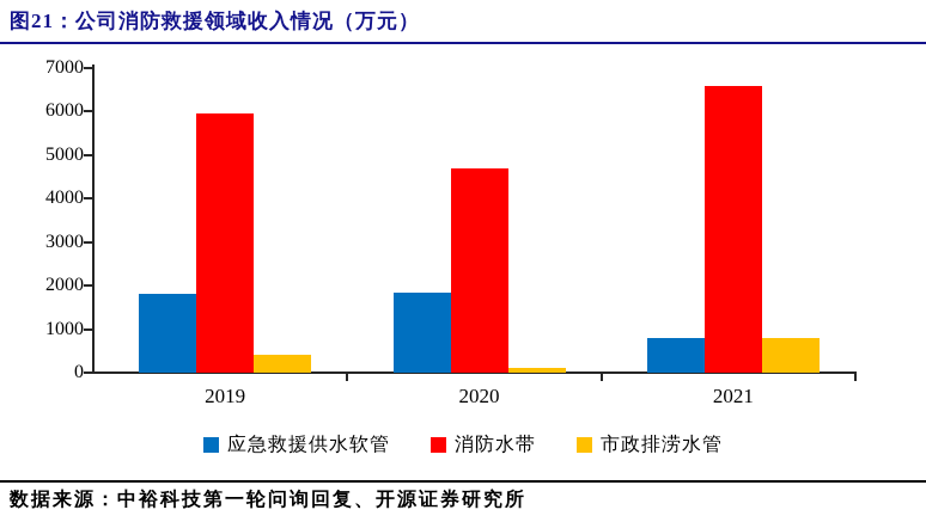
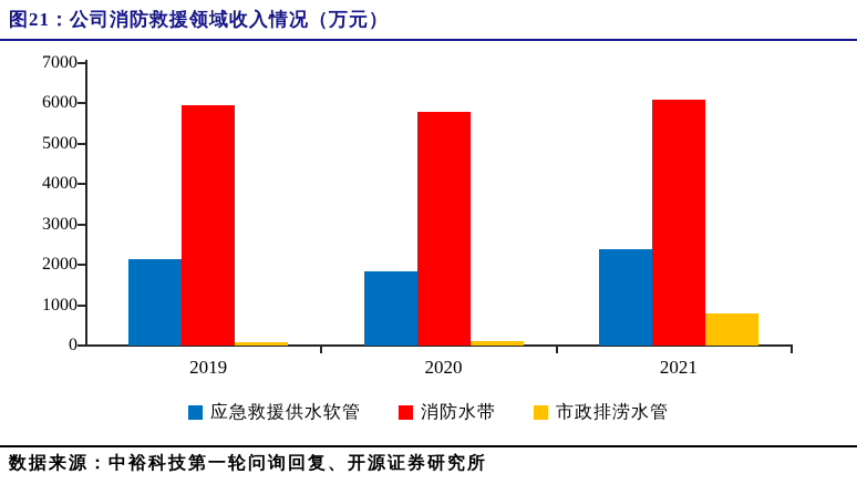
应急救援供水软管/2019: 1800 -> 2200
市政排涝水管/2019: 400 -> 100
消防水带/2020: 4700 -> 5800
应急救援供水软管/2021: 800 -> 2400
消防水带/2021: 6600 -> 6100
